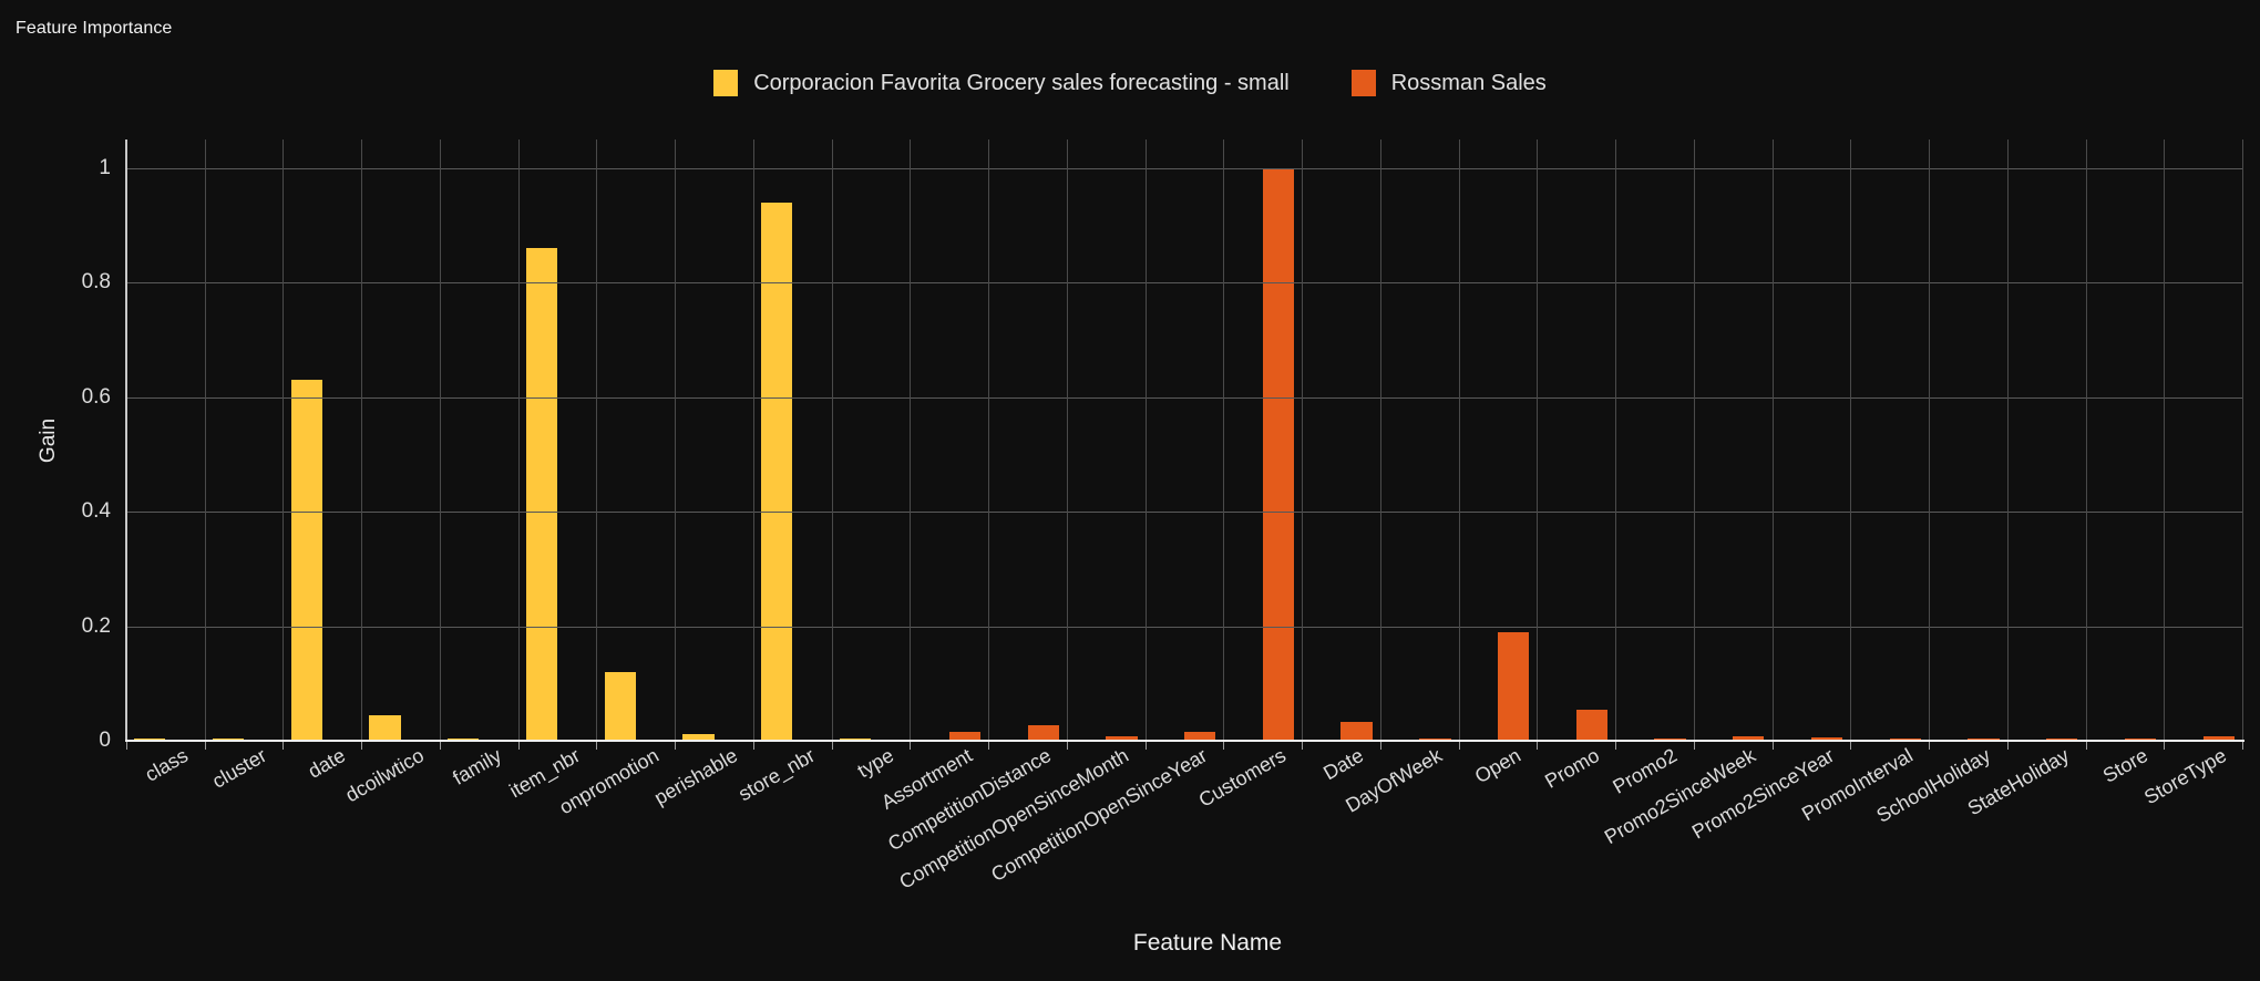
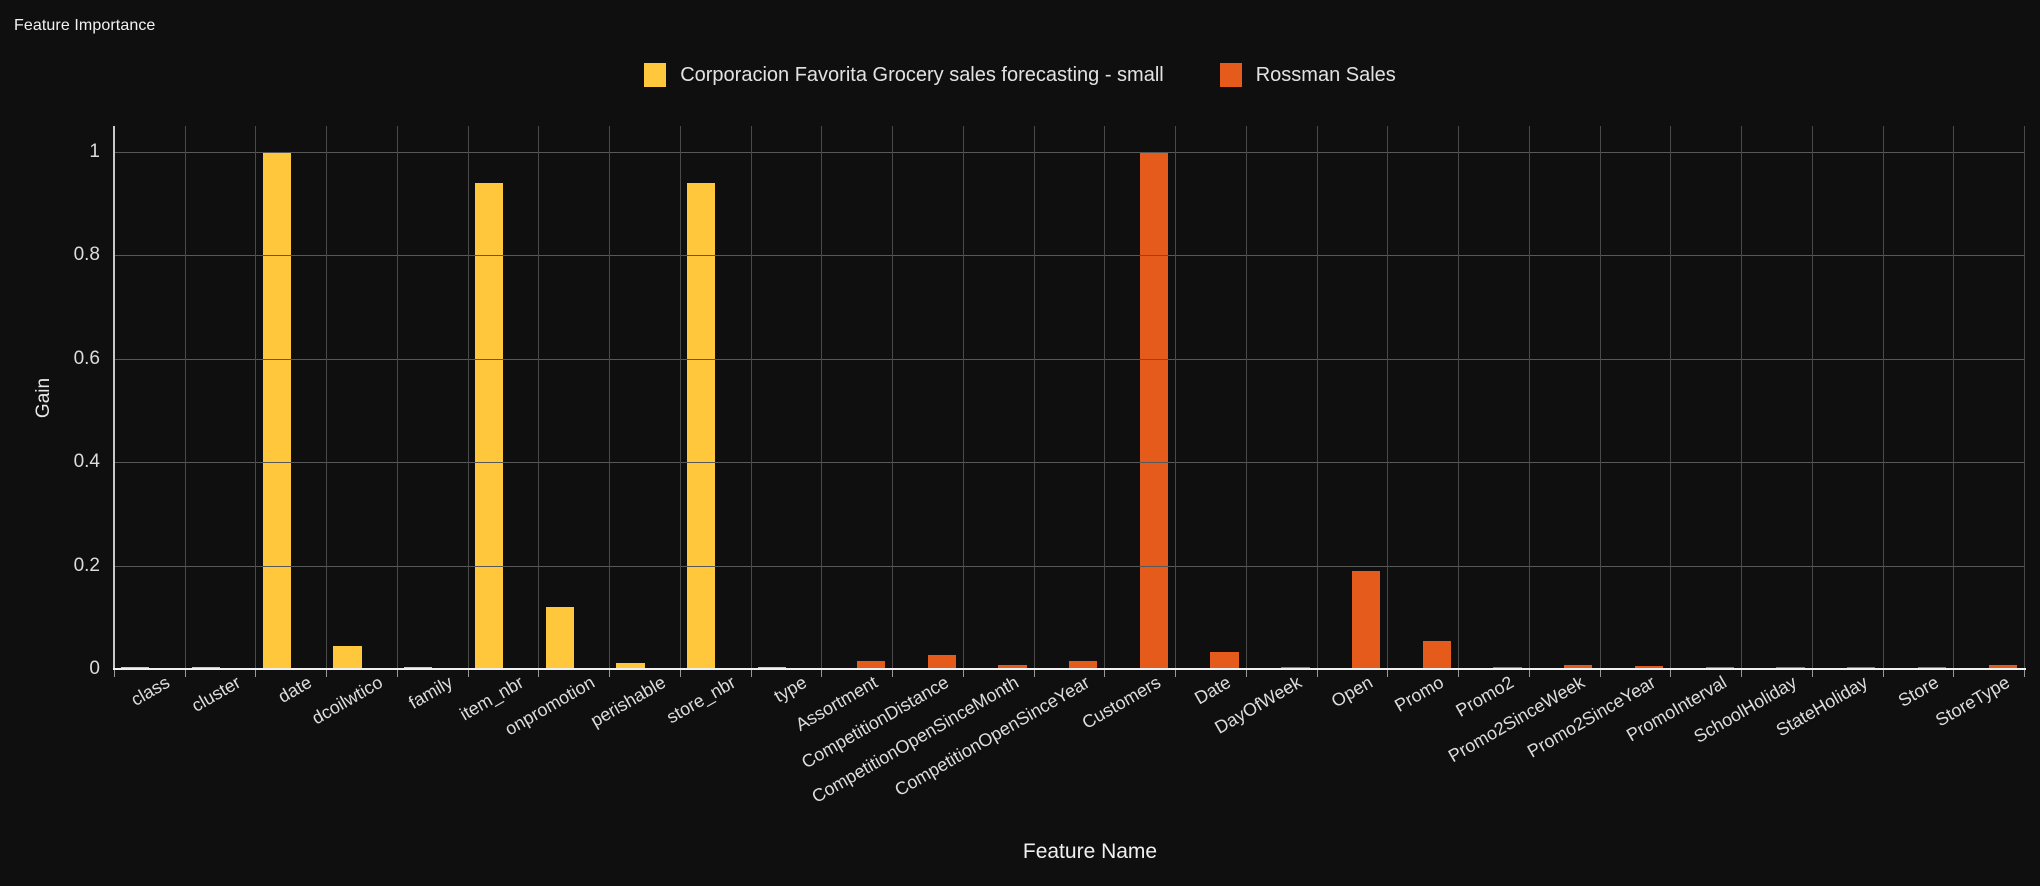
Corporacion Favorita Grocery sales forecasting - small/date: 0.63 -> 1.00
Corporacion Favorita Grocery sales forecasting - small/item_nbr: 0.86 -> 0.94
